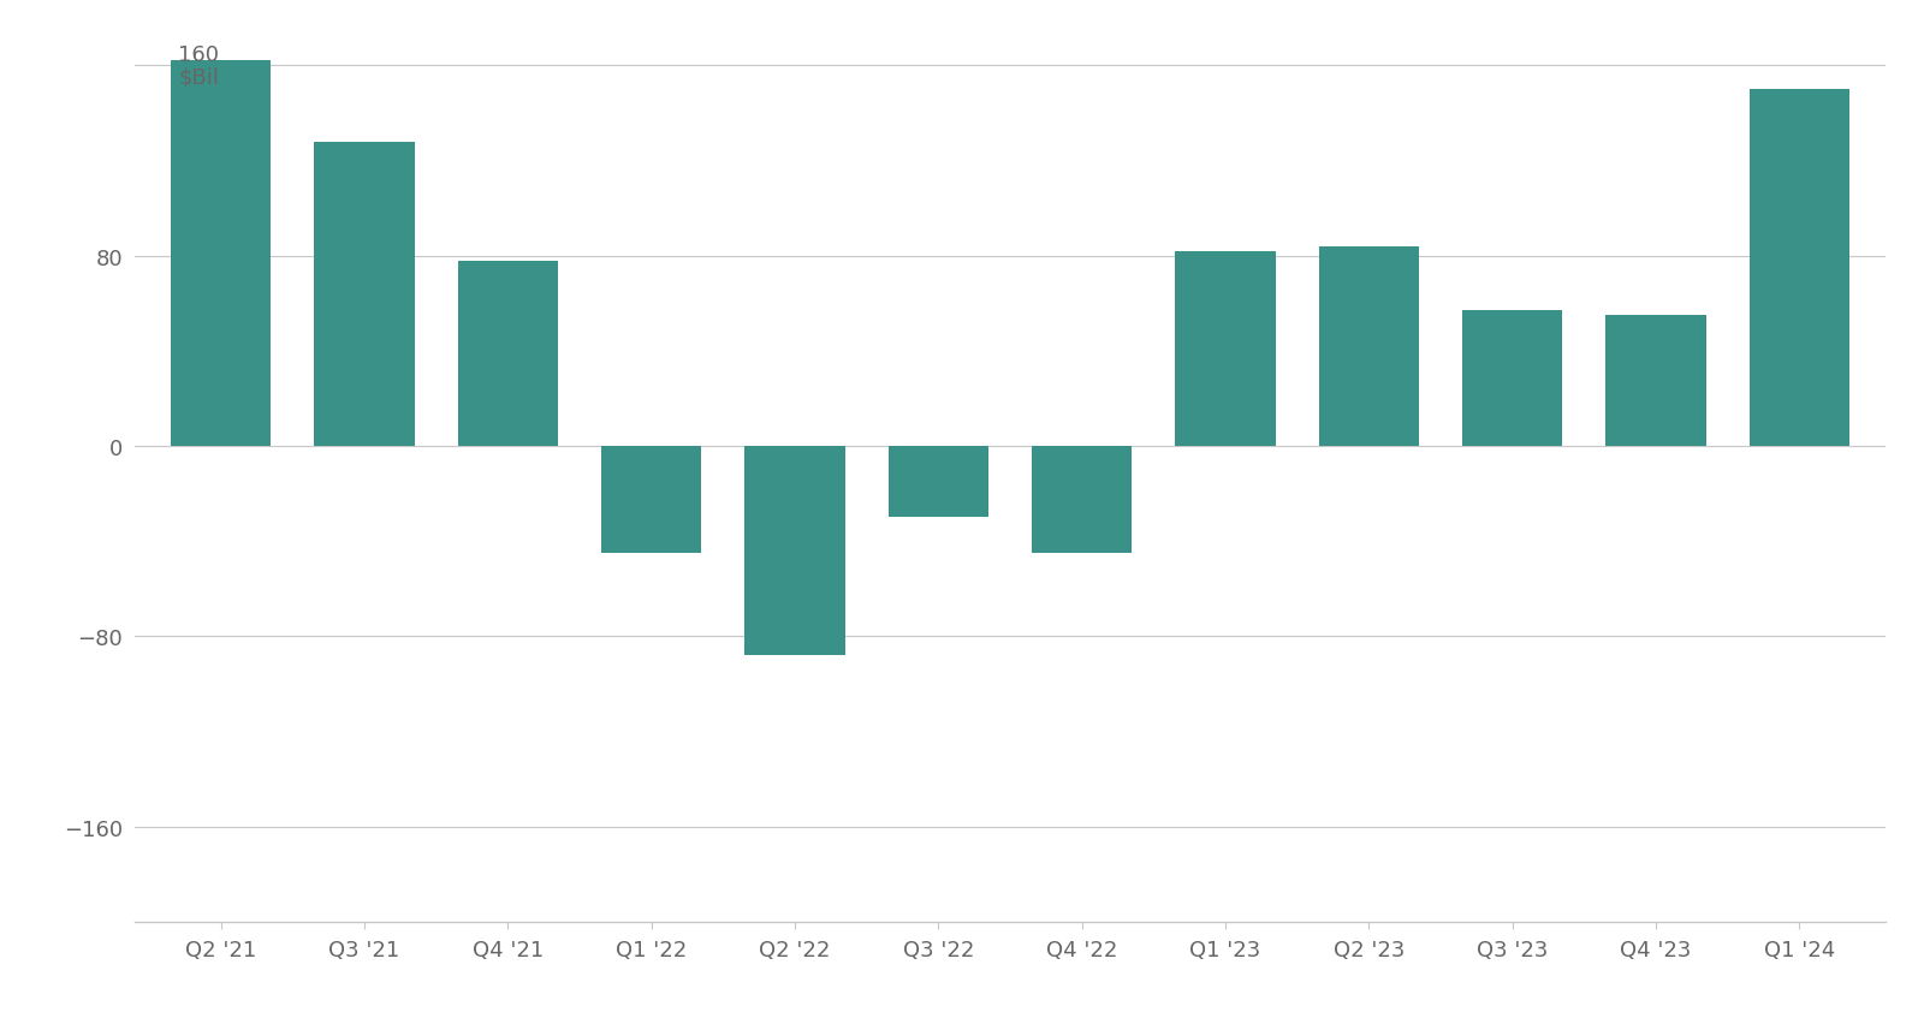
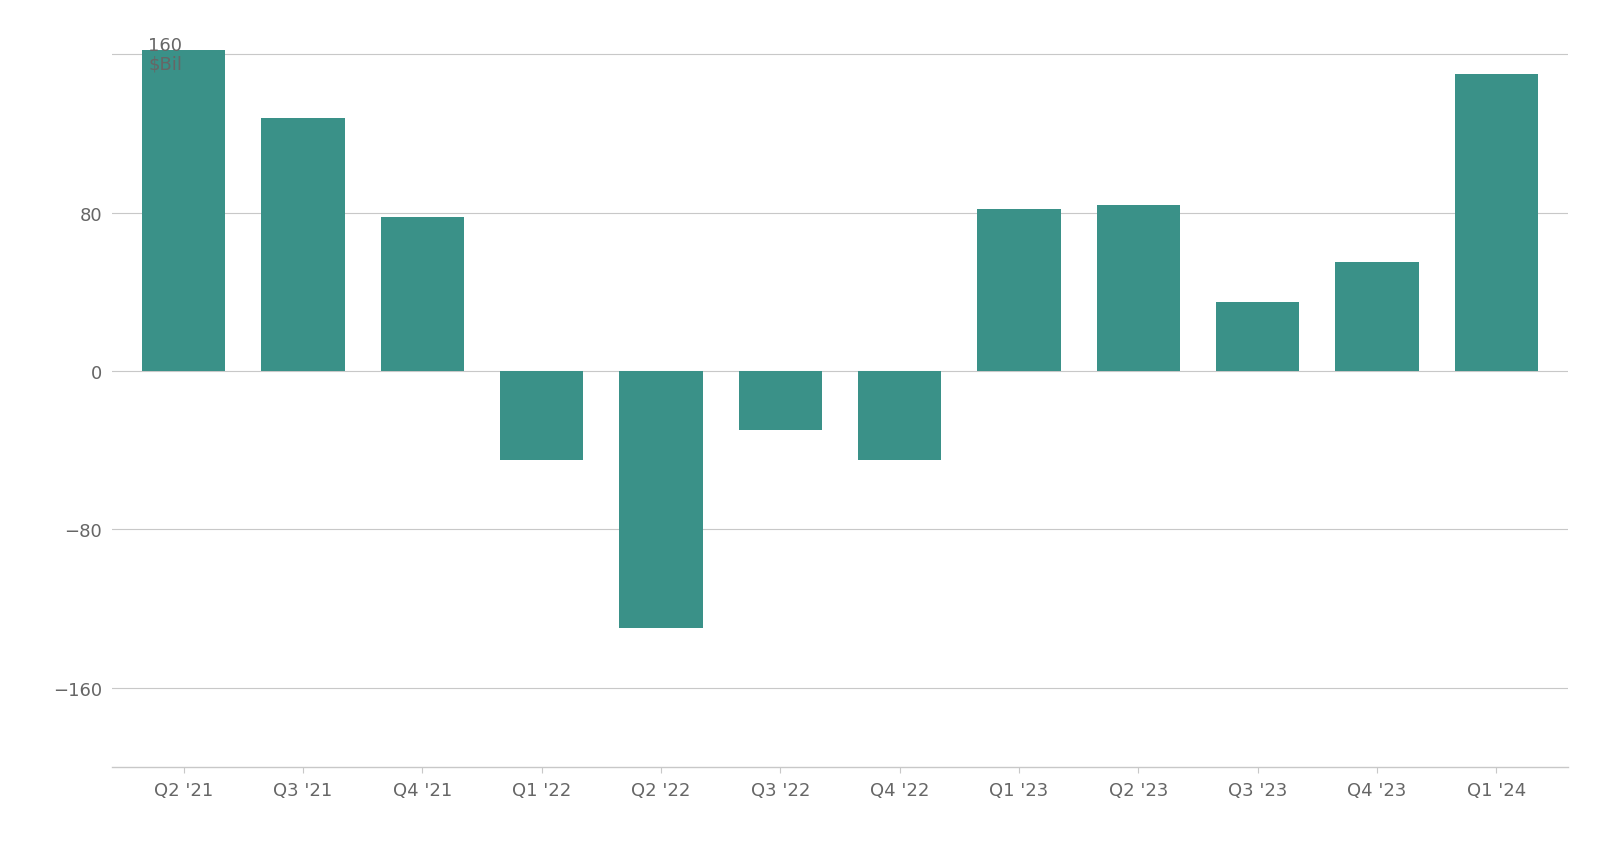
Q2 '22: -88 -> -130
Q3 '23: 57 -> 35
